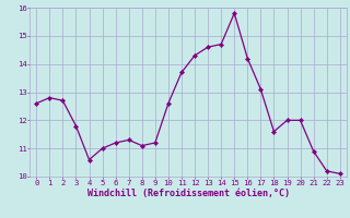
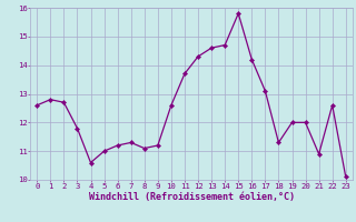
18: 11.6 -> 11.3
22: 10.2 -> 12.6
